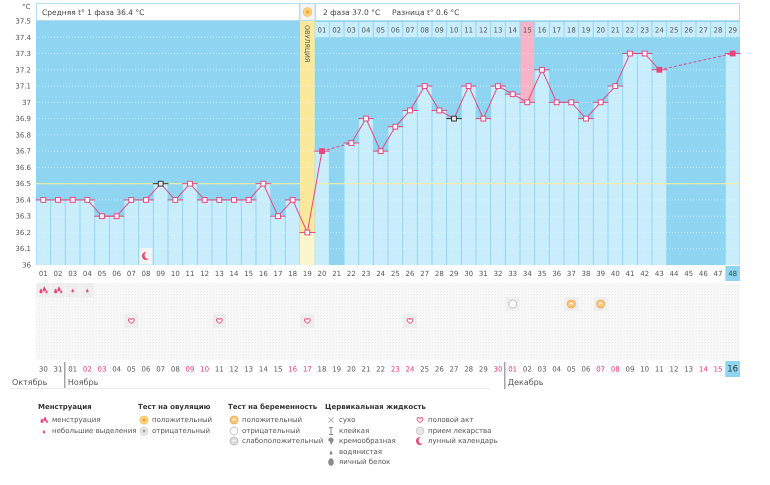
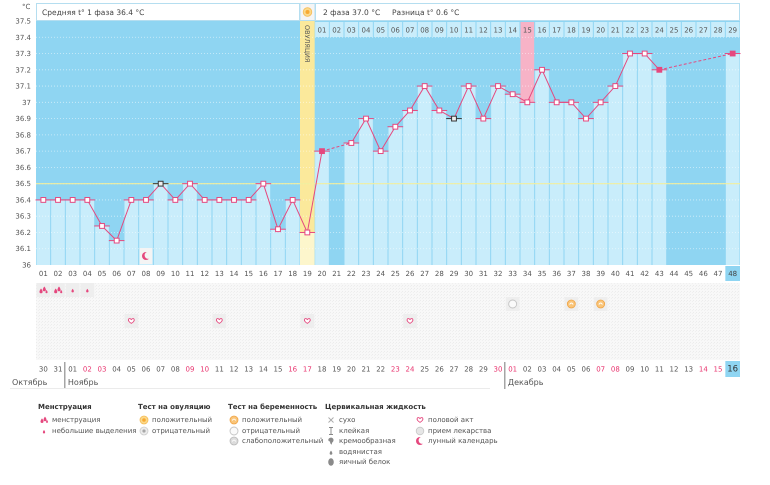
05: 36.30 -> 36.24
06: 36.30 -> 36.15
17: 36.30 -> 36.22
